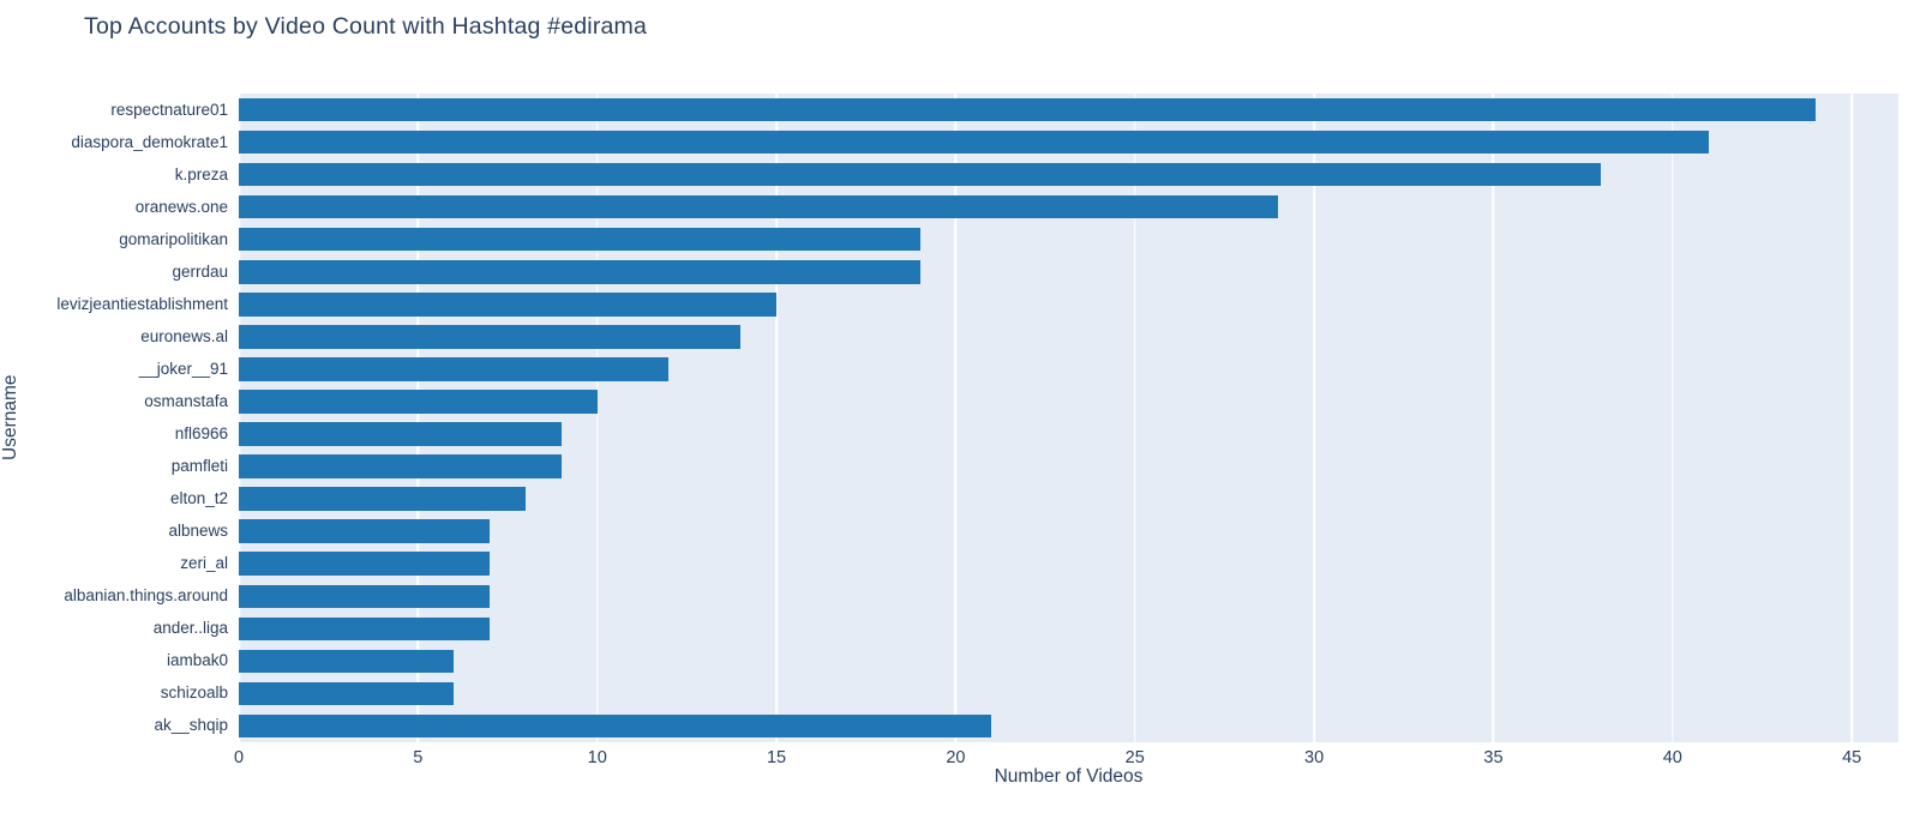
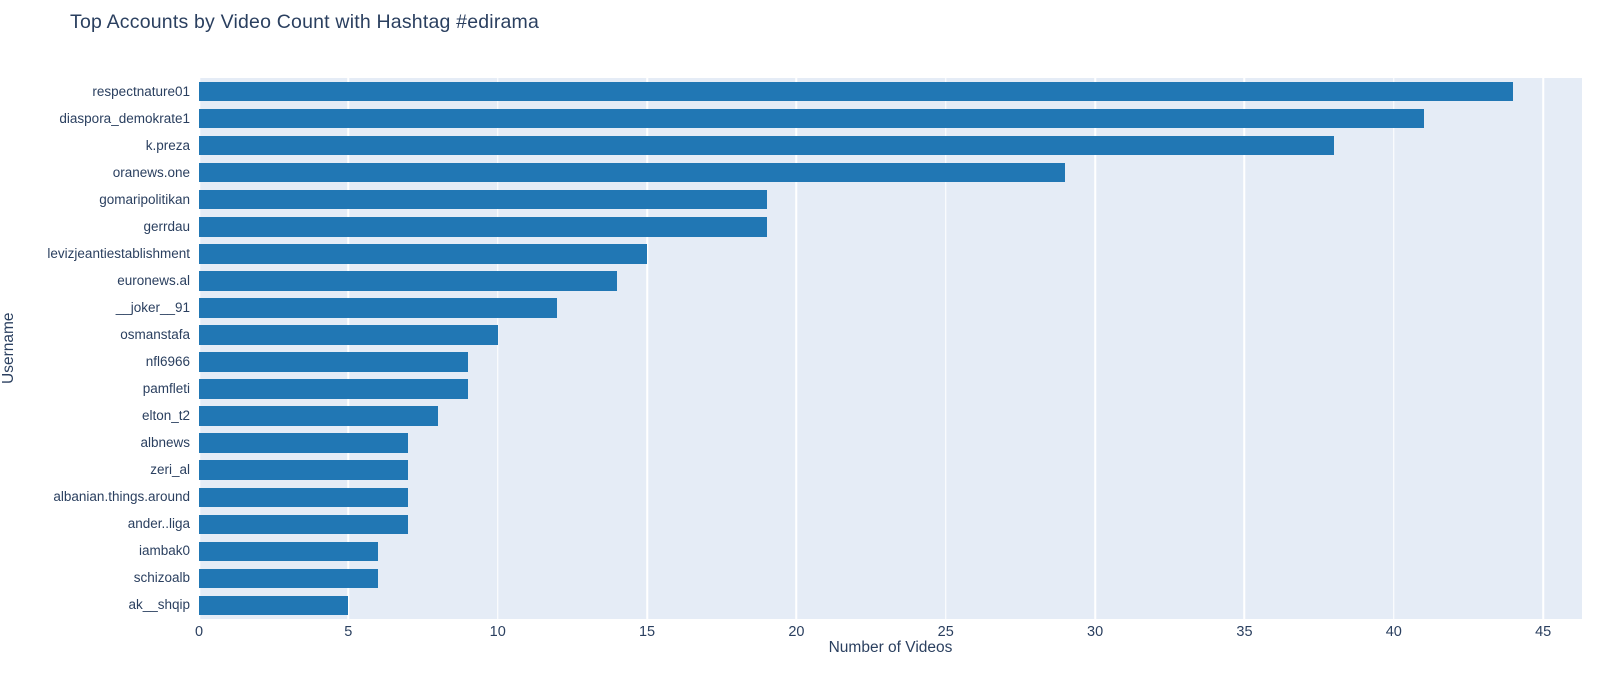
ak__shqip: 21 -> 5
